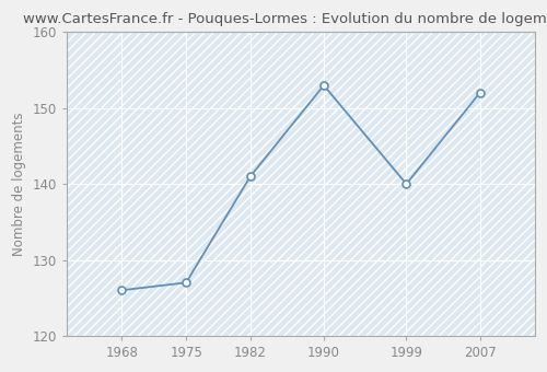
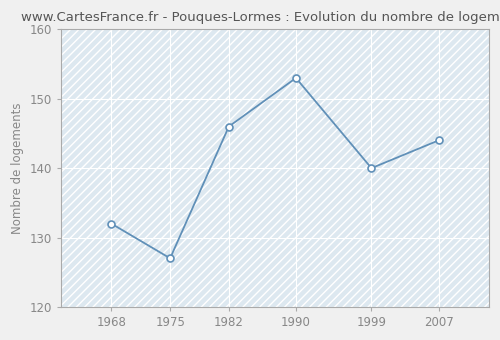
1968: 126 -> 132
1982: 141 -> 146
2007: 152 -> 144
